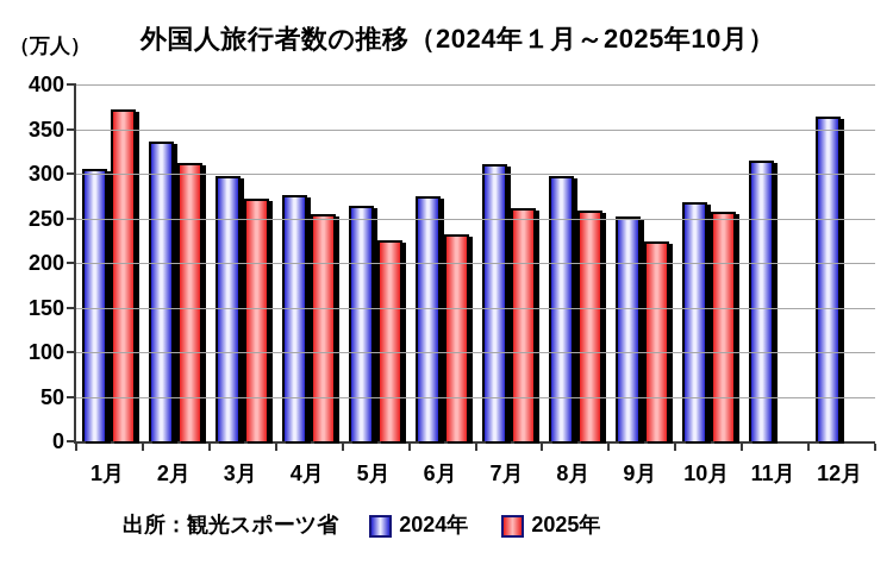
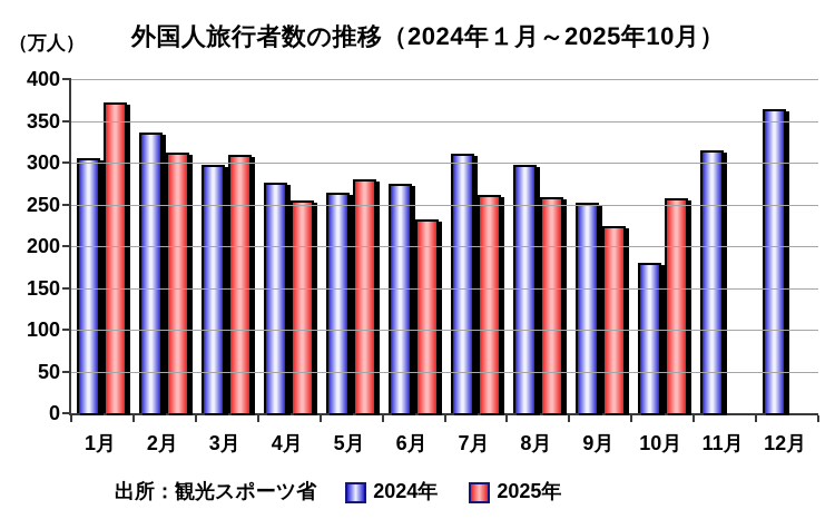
2025年/3月: 270 -> 310
2025年/5月: 230 -> 280
2024年/10月: 270 -> 180
